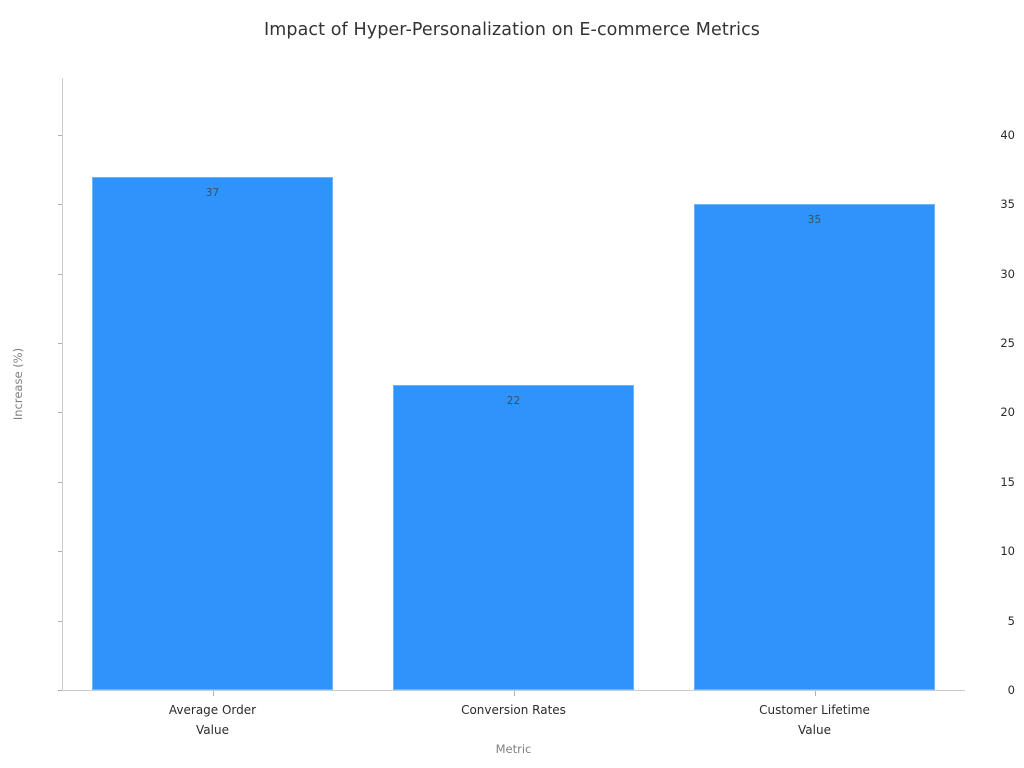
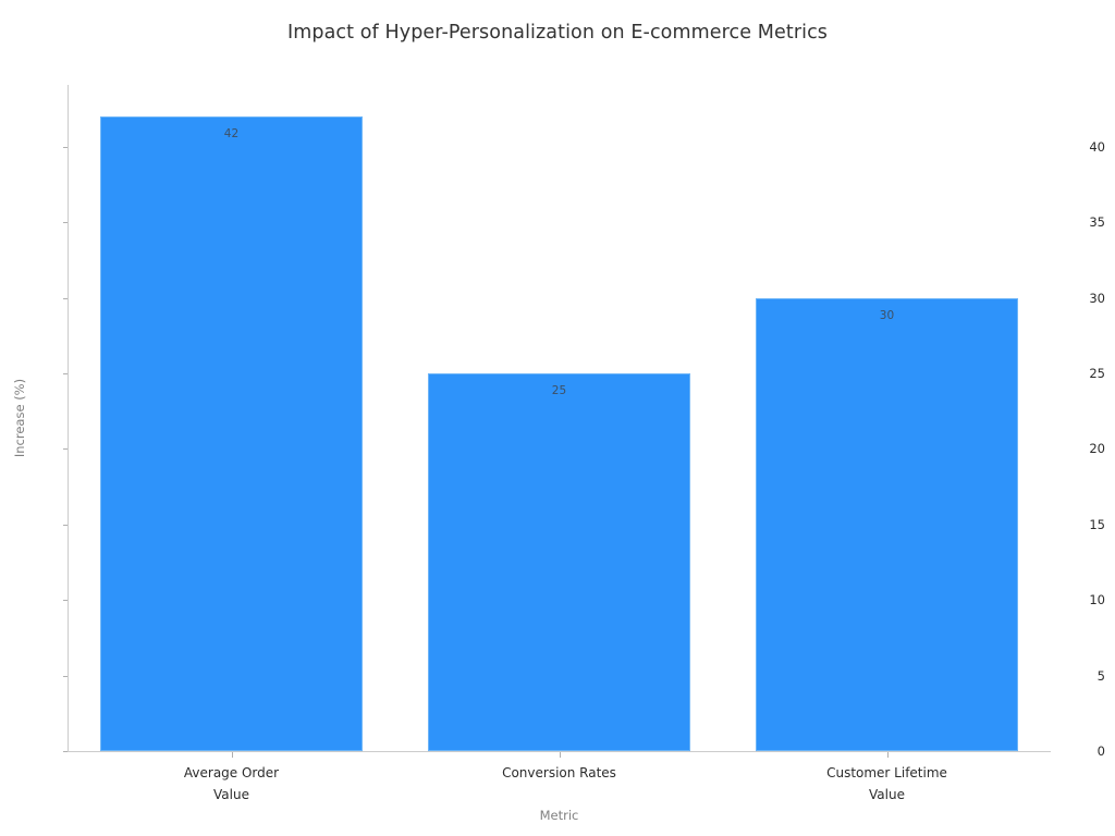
Average Order Value: 37 -> 42
Conversion Rates: 22 -> 25
Customer Lifetime Value: 35 -> 30
